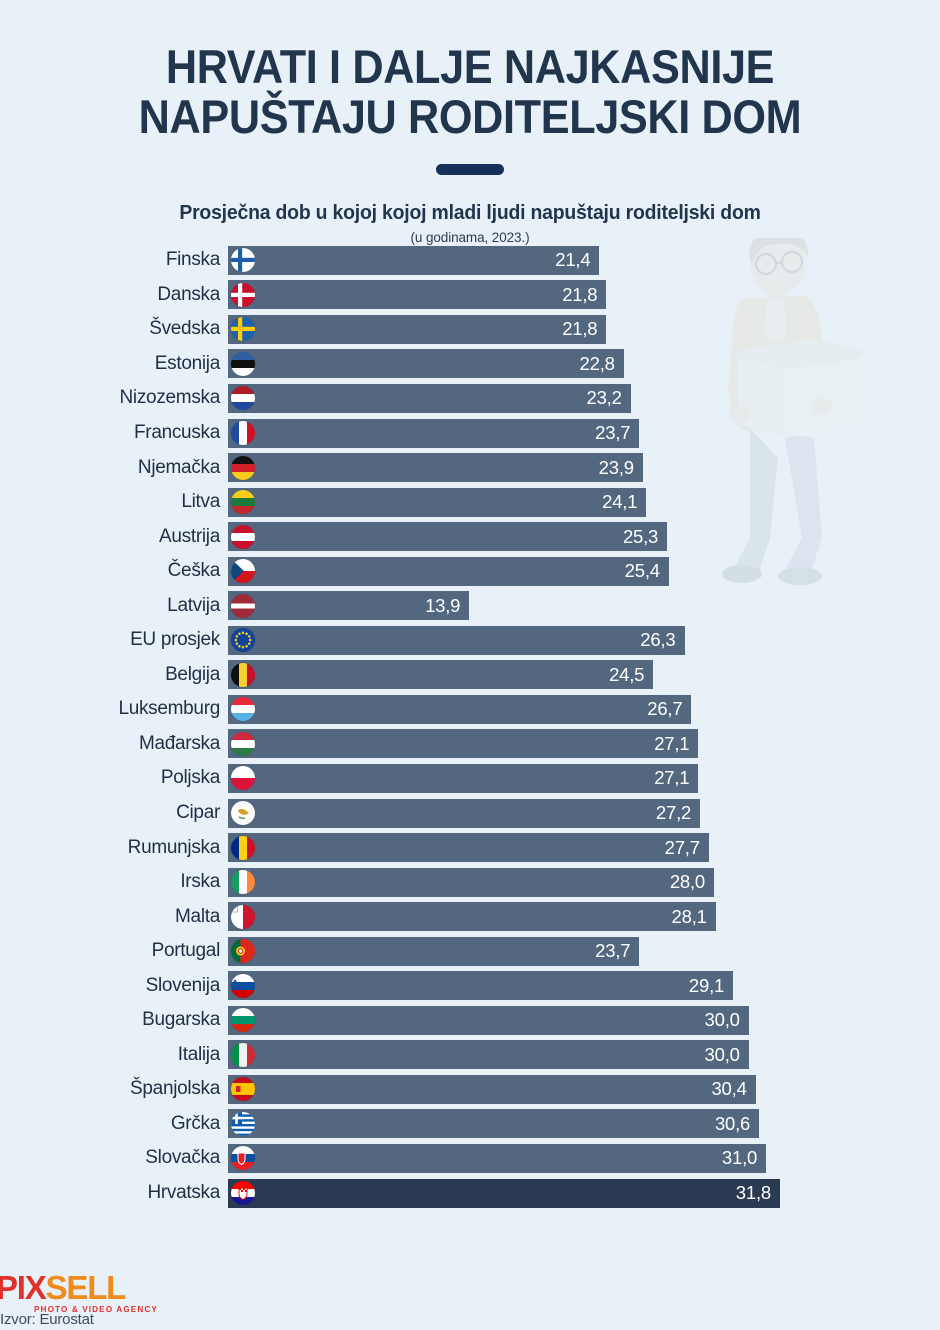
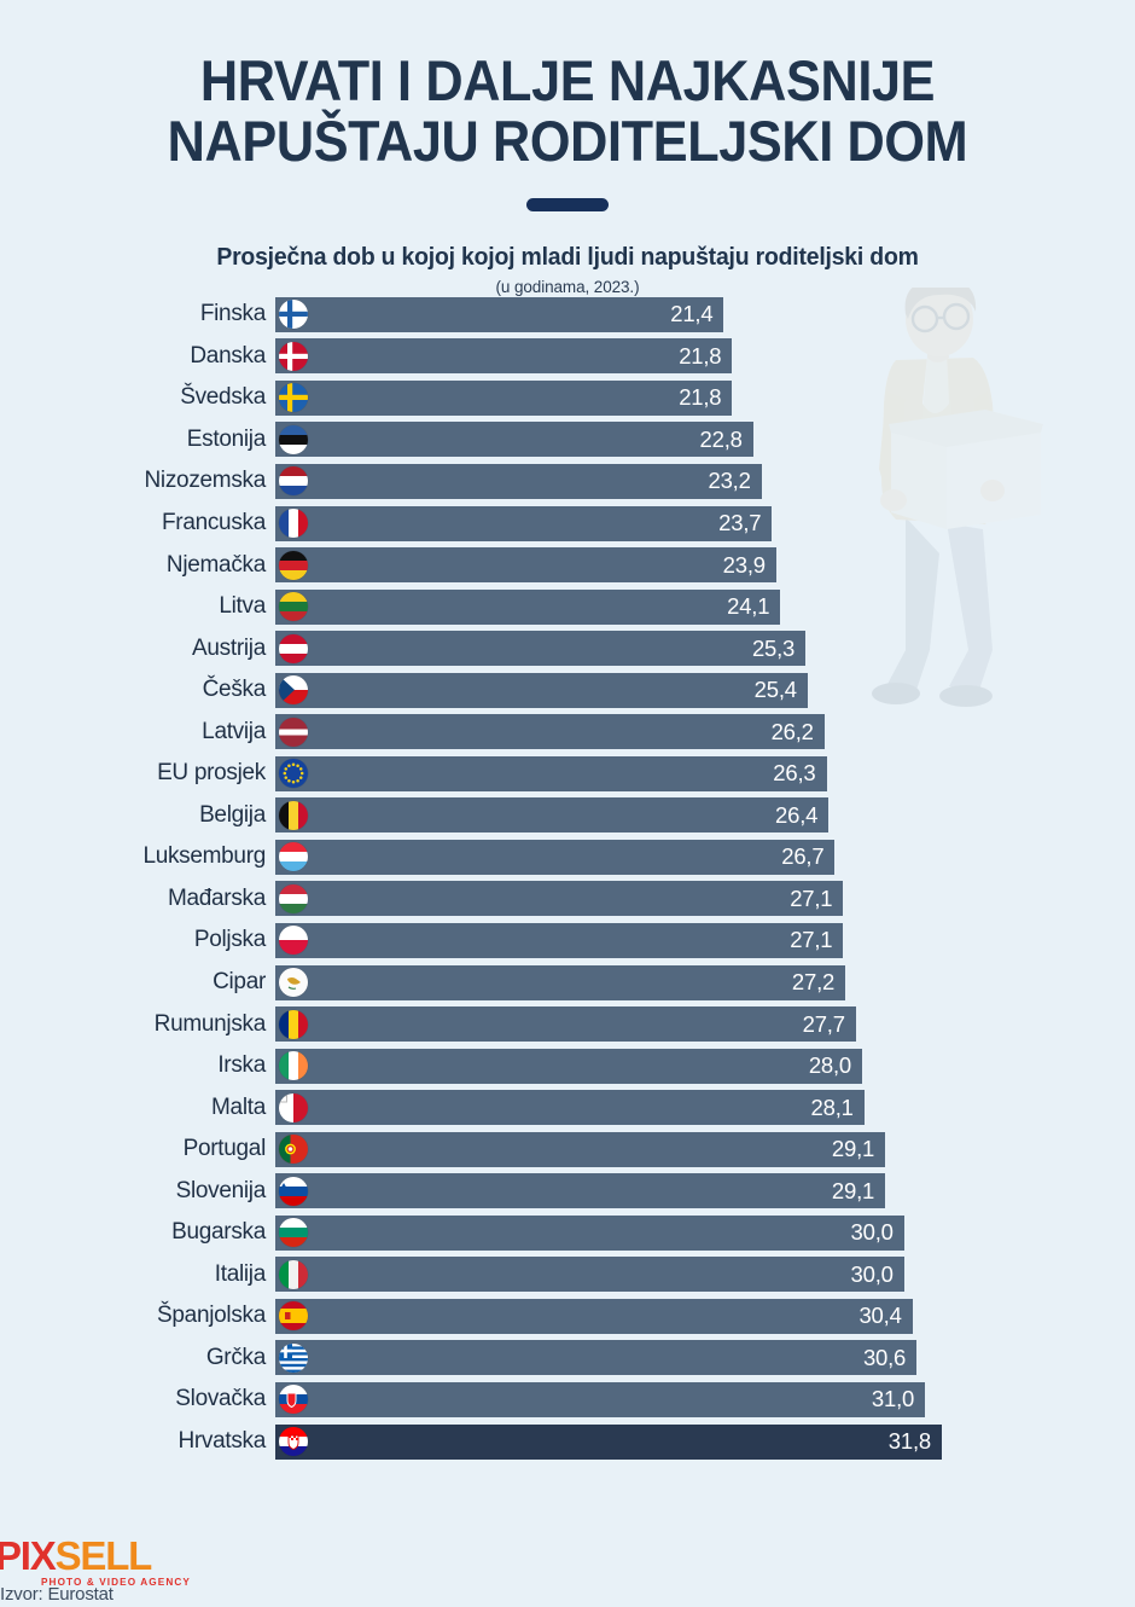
Latvija: 13,9 -> 26,2
Belgija: 24,5 -> 26,4
Portugal: 23,7 -> 29,1
